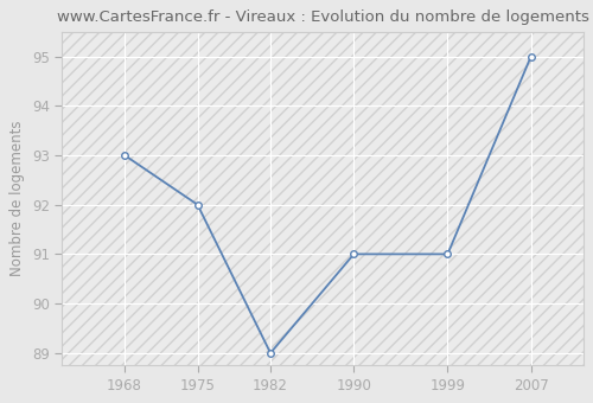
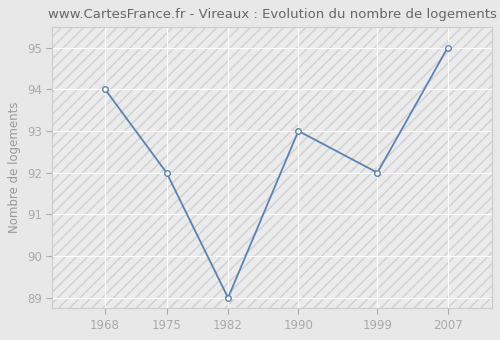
1968: 93 -> 94
1990: 91 -> 93
1999: 91 -> 92
